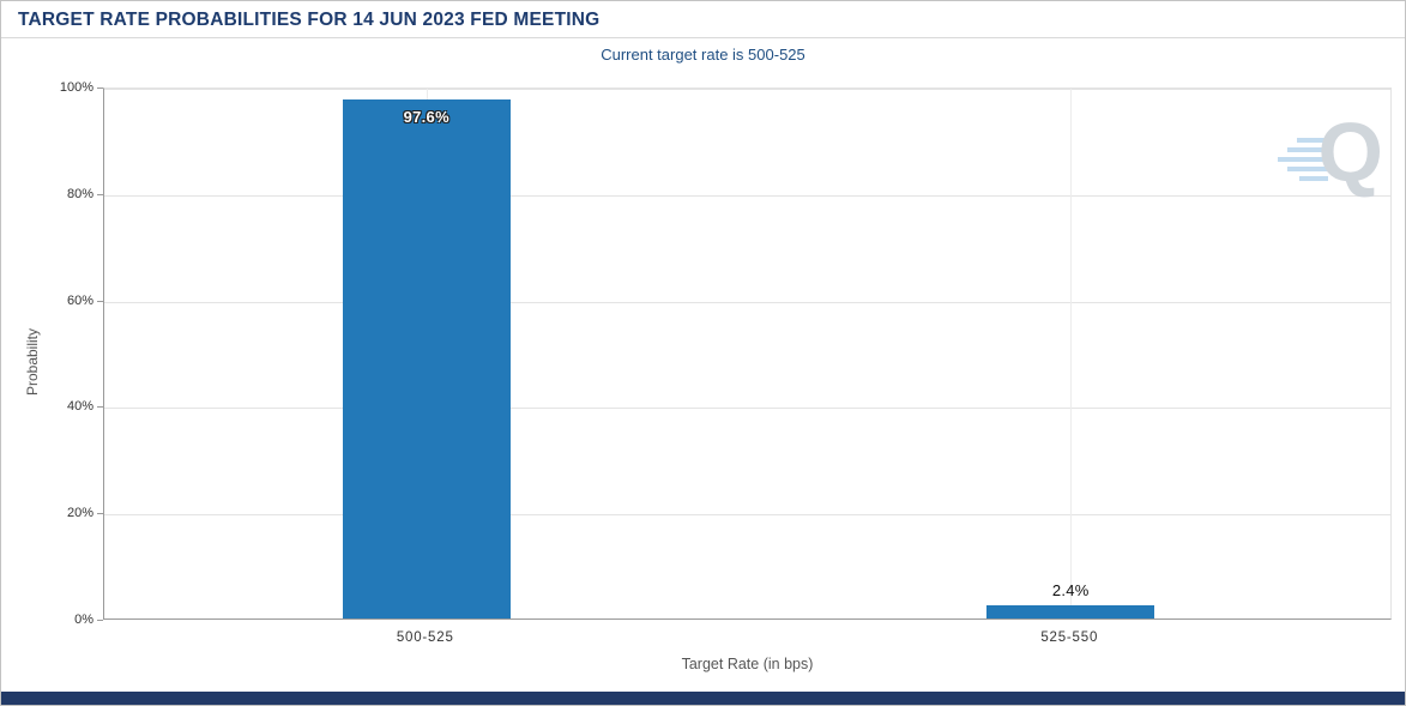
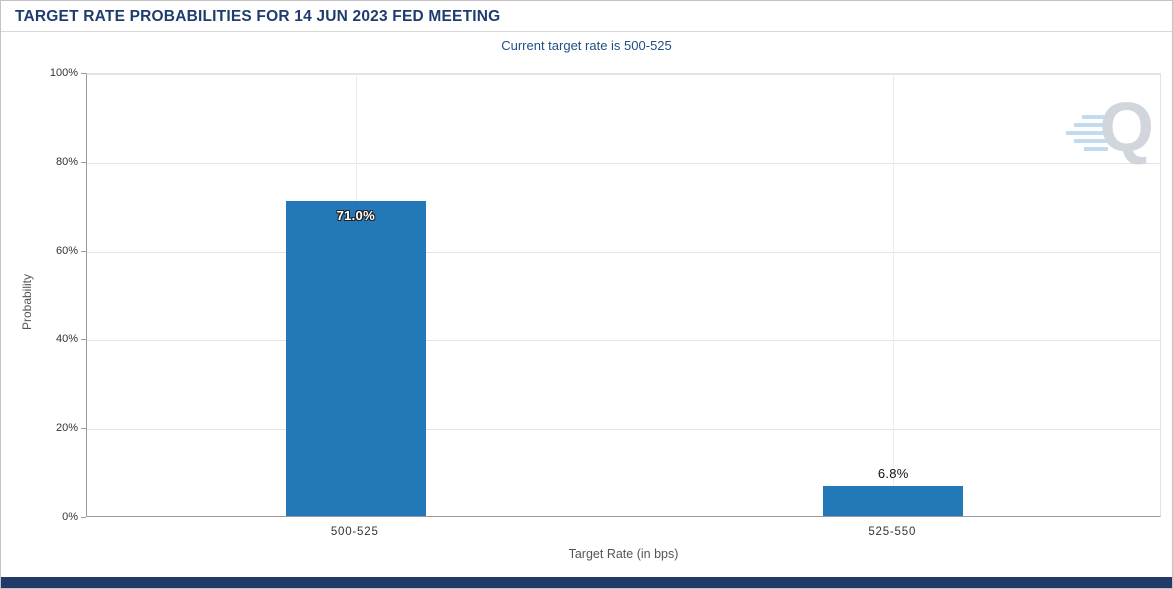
500-525: 97.6% -> 71.0%
525-550: 2.4% -> 6.8%
